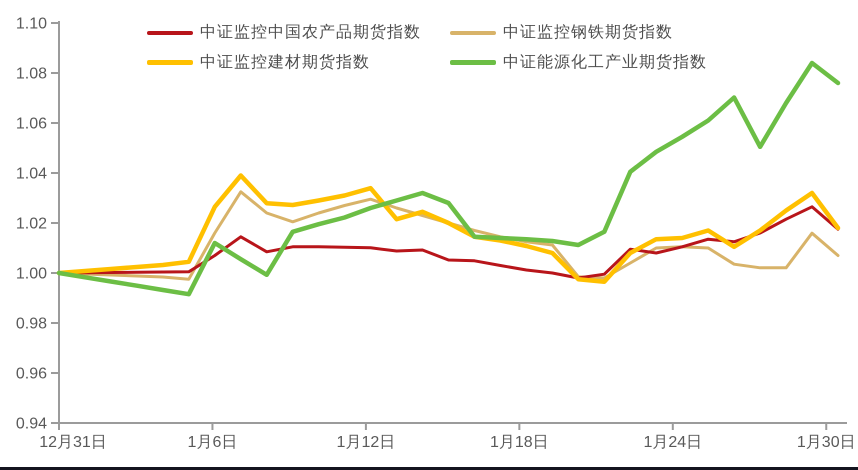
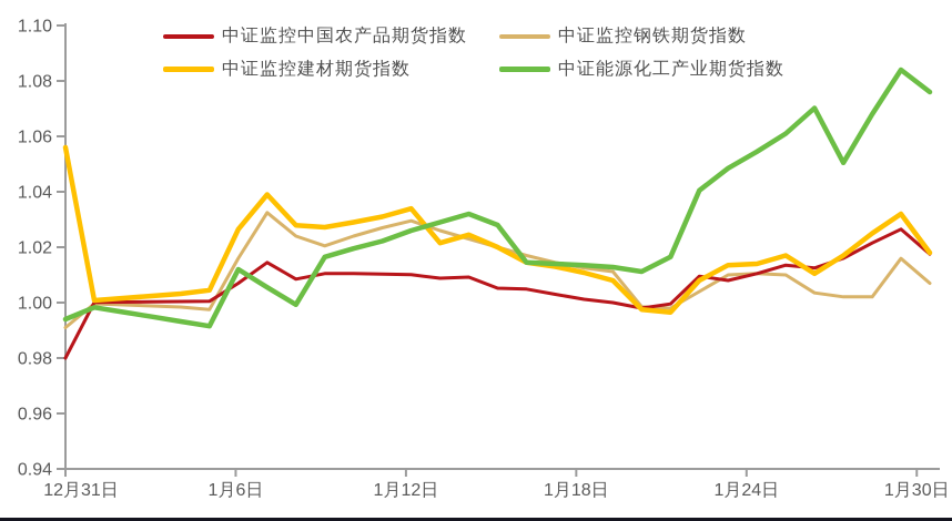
中证监控中国农产品期货指数/12月31日: 1.000 -> 0.980
中证监控钢铁期货指数/12月31日: 1.000 -> 0.991
中证监控建材期货指数/12月31日: 1.000 -> 1.056
中证能源化工产业期货指数/12月31日: 1.000 -> 0.994
